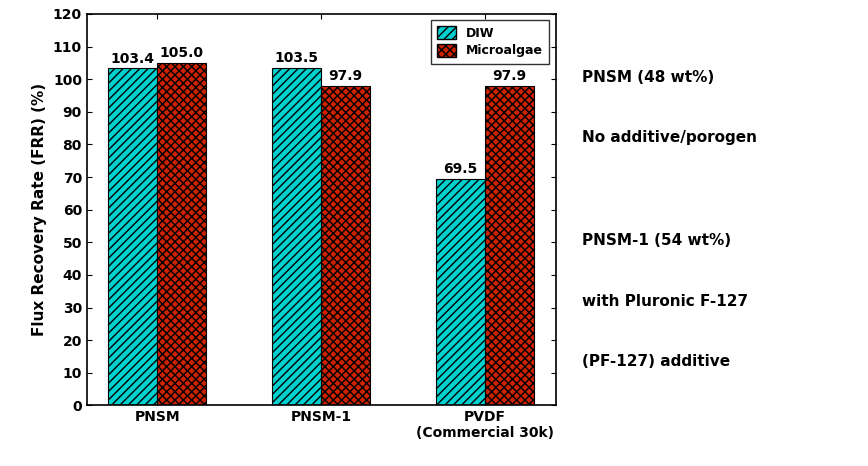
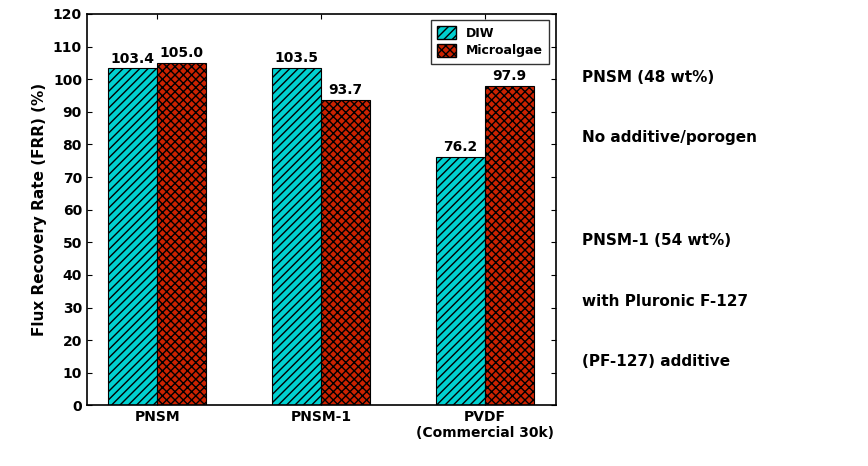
Microalgae/PNSM-1: 97.9 -> 93.7
DIW/PVDF (Commercial 30k): 69.5 -> 76.2
